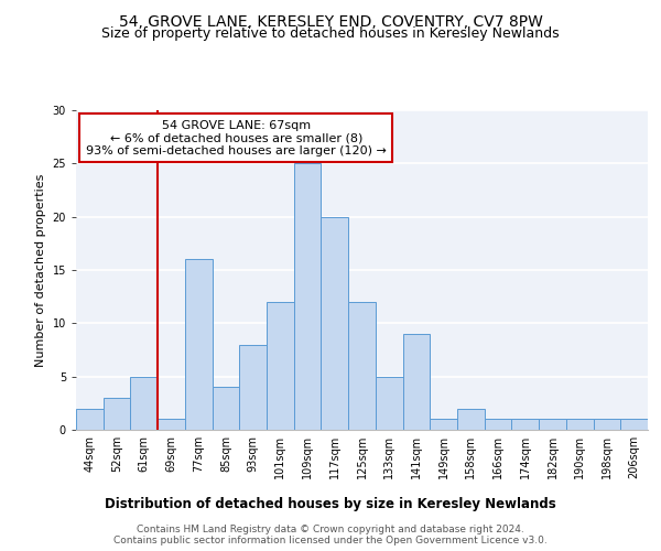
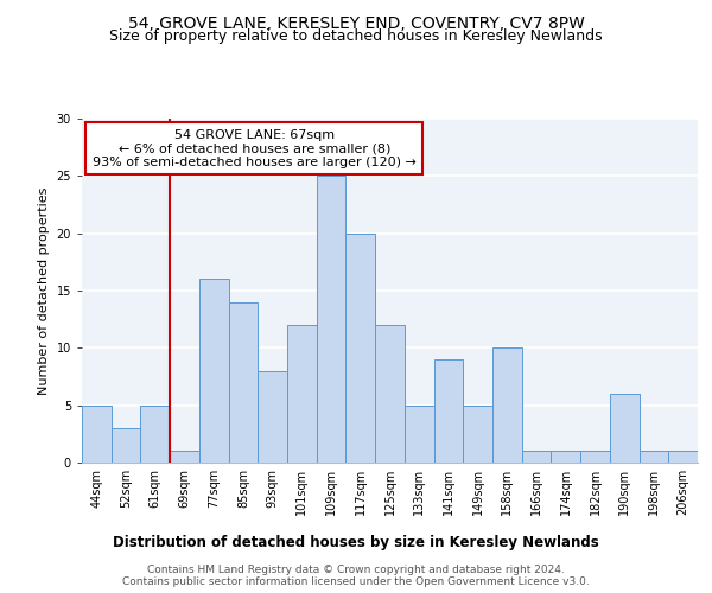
44sqm: 2 -> 5
85sqm: 4 -> 14
149sqm: 1 -> 5
158sqm: 2 -> 10
190sqm: 1 -> 6
